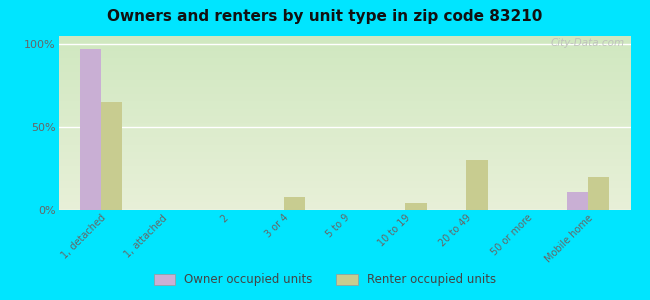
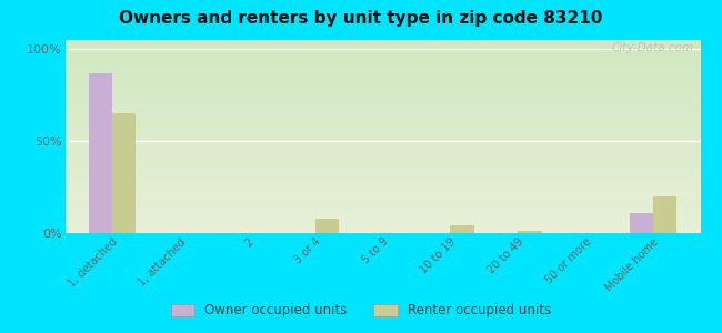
Owner occupied units/1, detached: 97% -> 87%
Renter occupied units/20 to 49: 30% -> 1%
